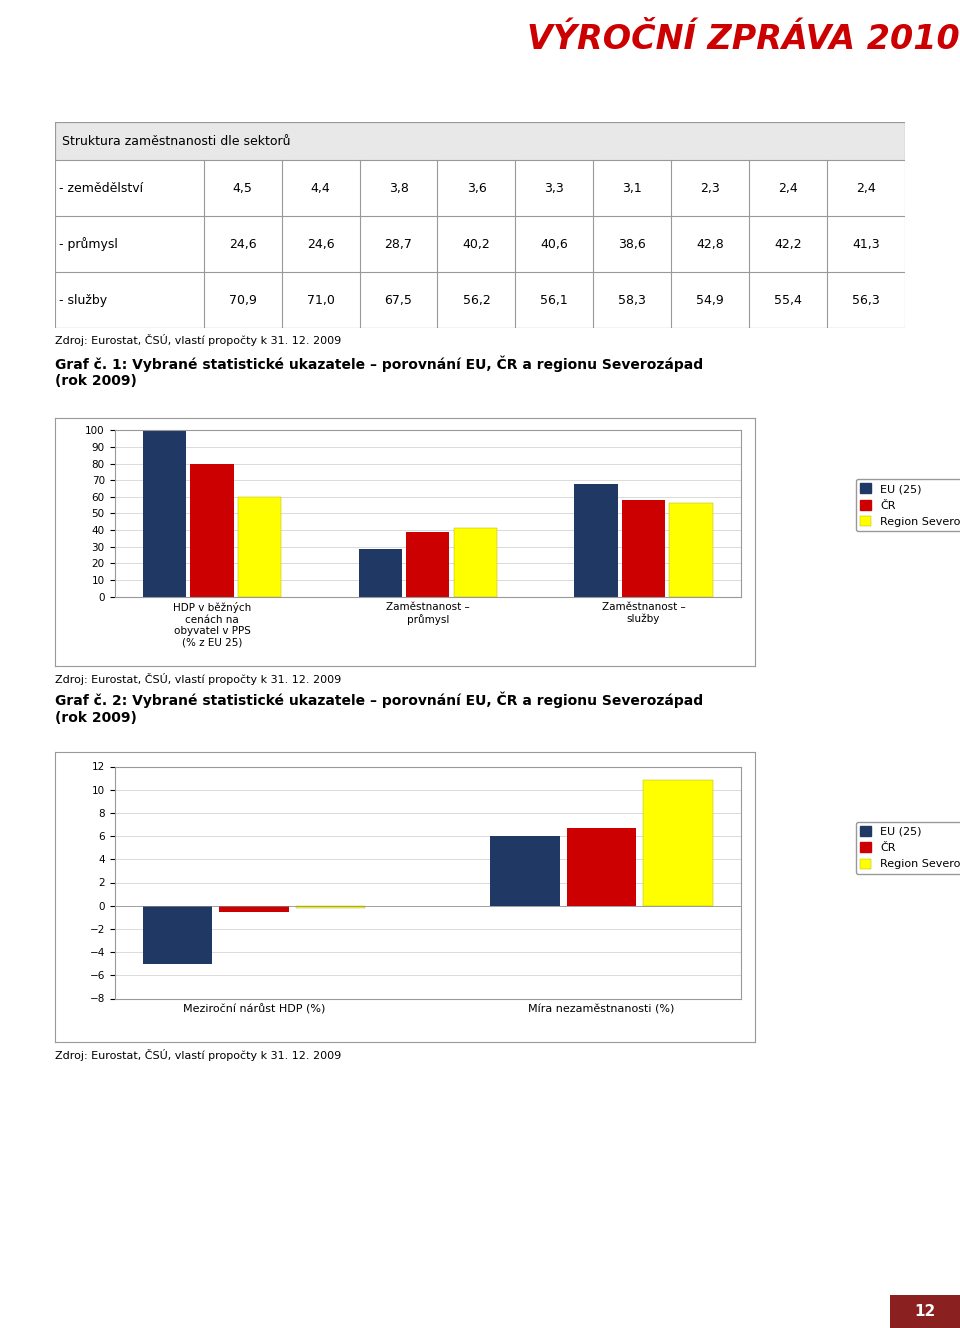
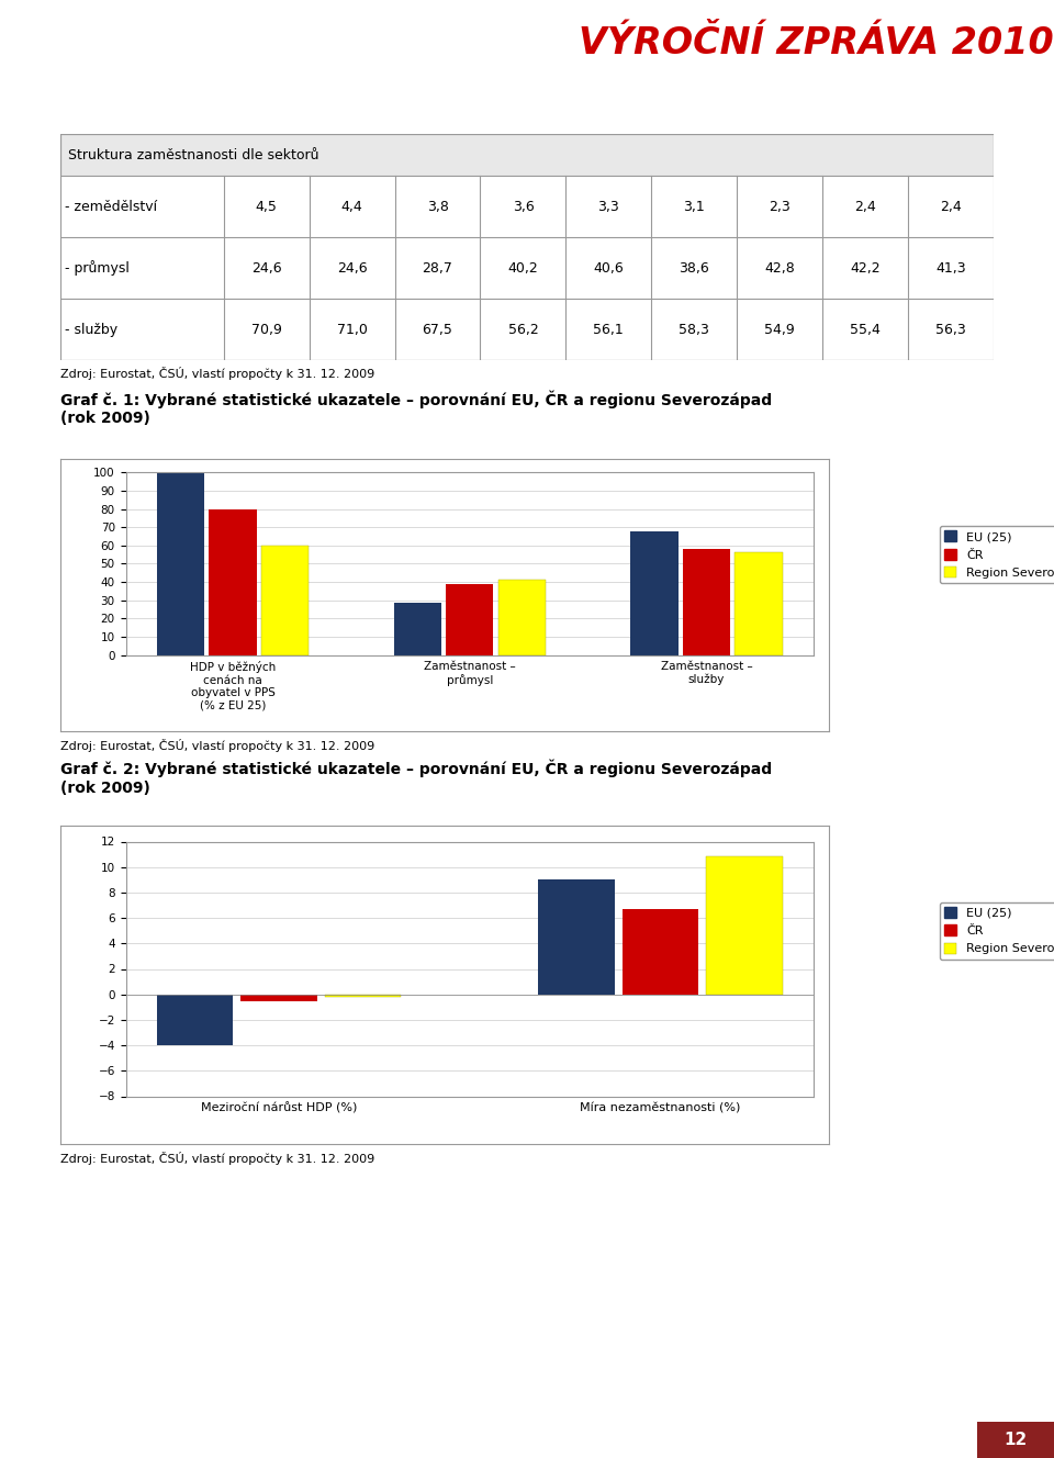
EU (25)/Meziroční nárůst HDP (%): -5 -> -4
EU (25)/Míra nezaměstnanosti (%): 6 -> 9
